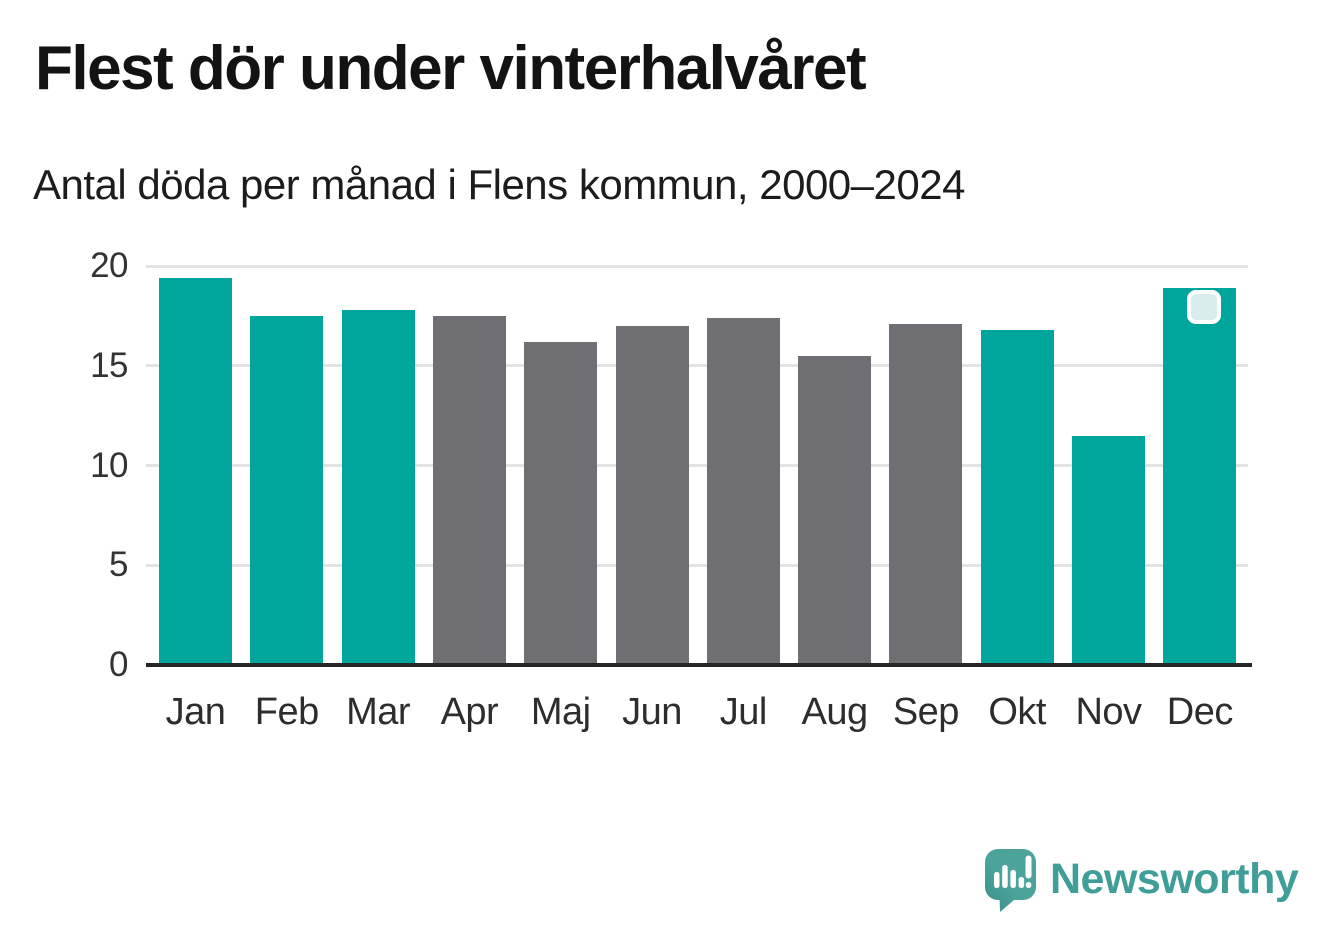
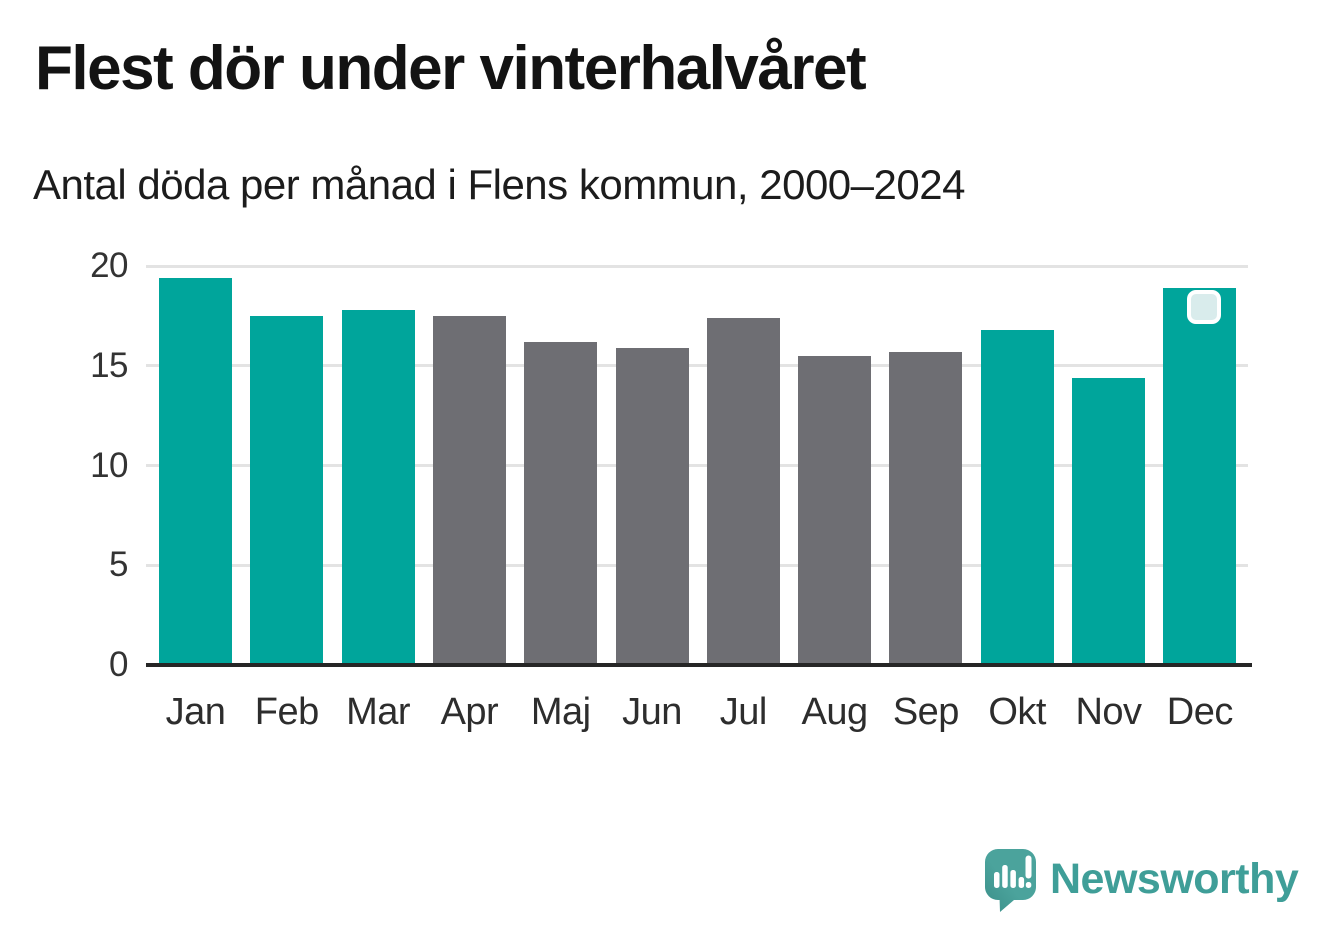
Jun: 17.0 -> 15.9
Sep: 17.1 -> 15.7
Nov: 11.5 -> 14.4
